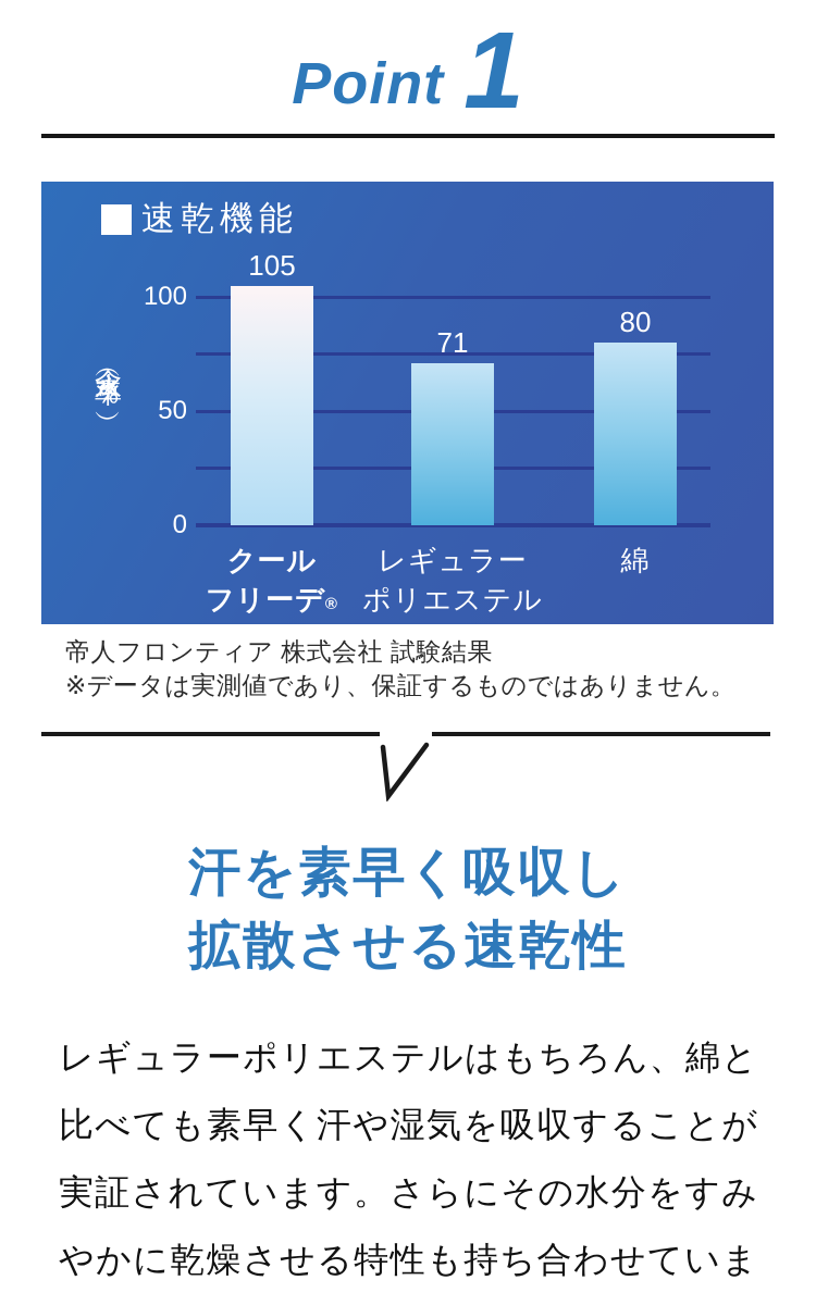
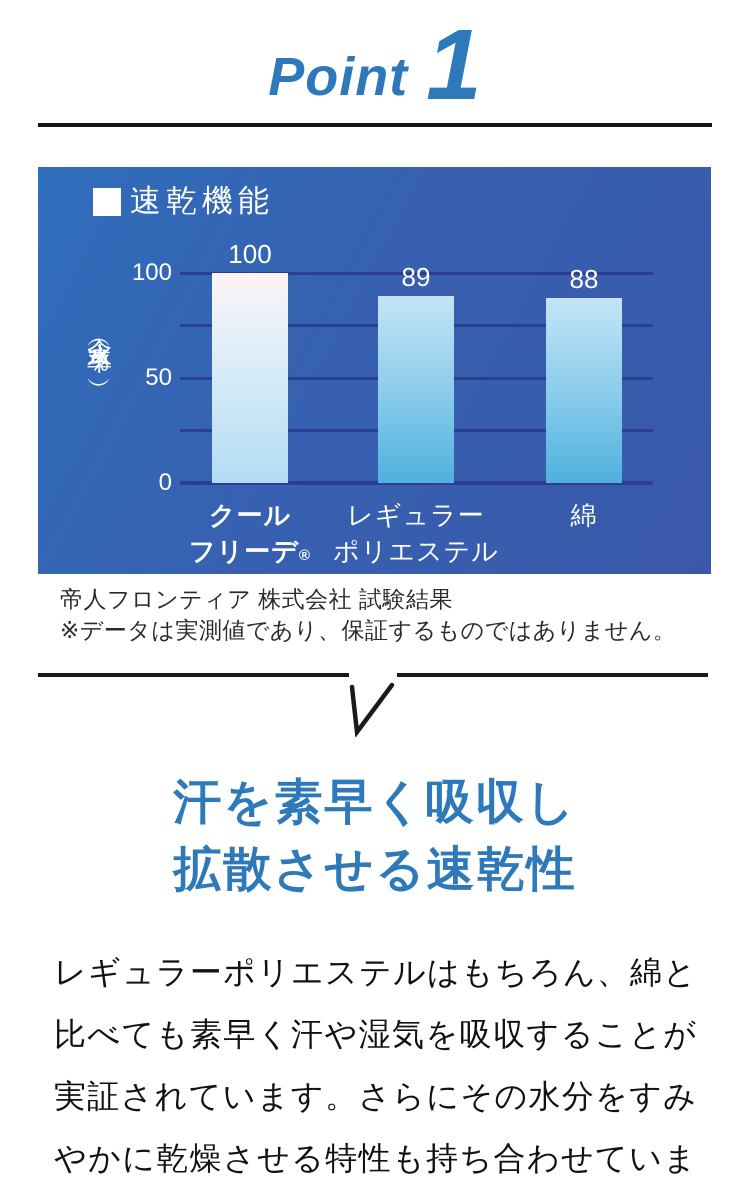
クールフリーデ®: 105 -> 100
レギュラーポリエステル: 71 -> 89
綿: 80 -> 88
